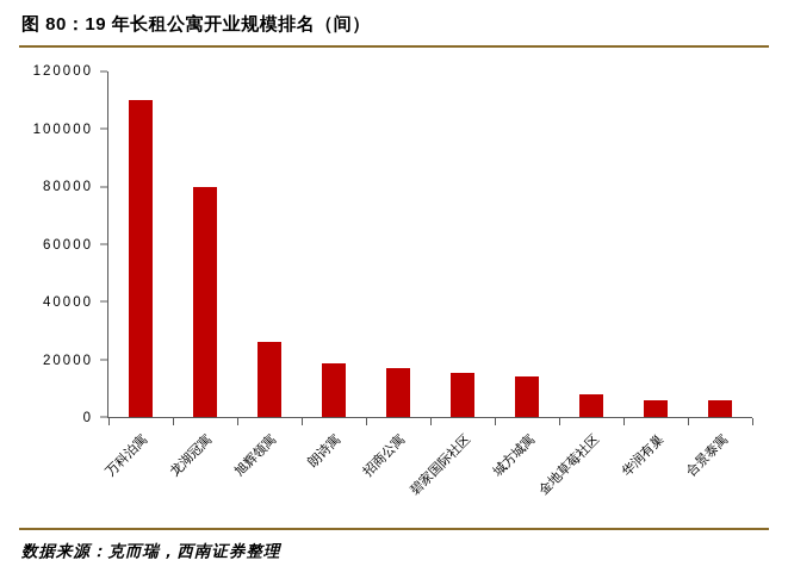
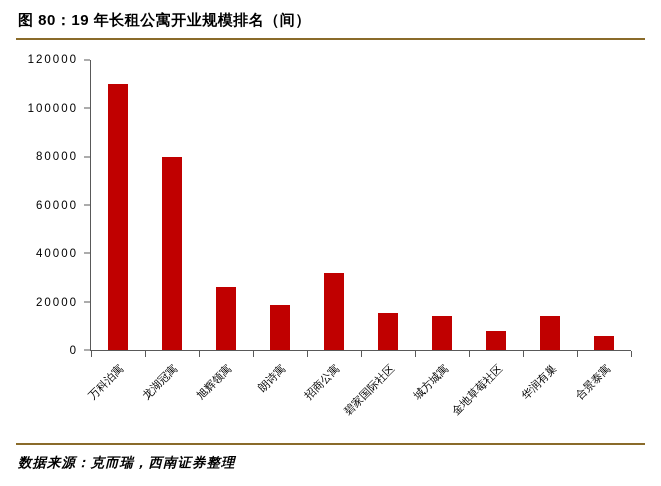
招商公寓: 17000 -> 32000
华润有巢: 6000 -> 14000
